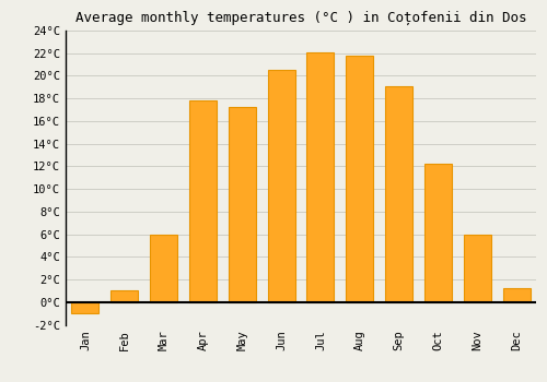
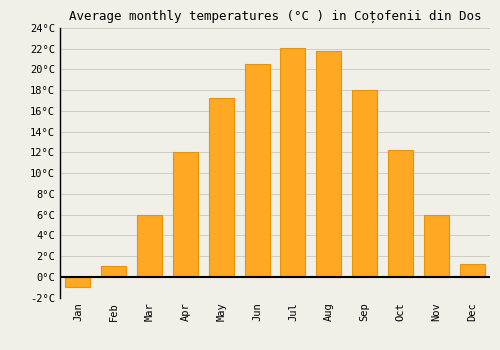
Apr: 17.8°C -> 12.0°C
Sep: 19.1°C -> 18.0°C
